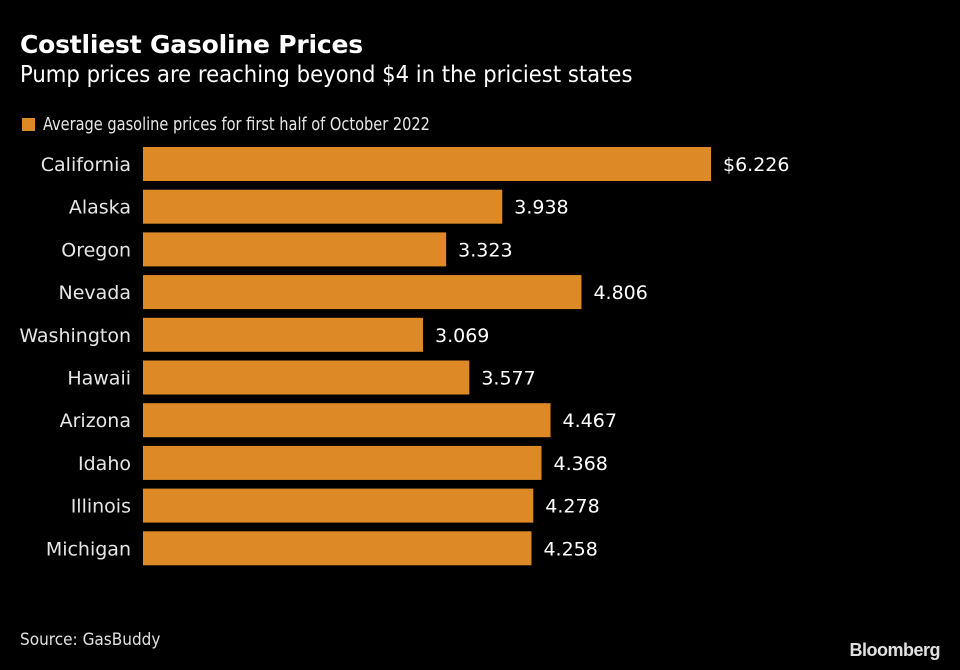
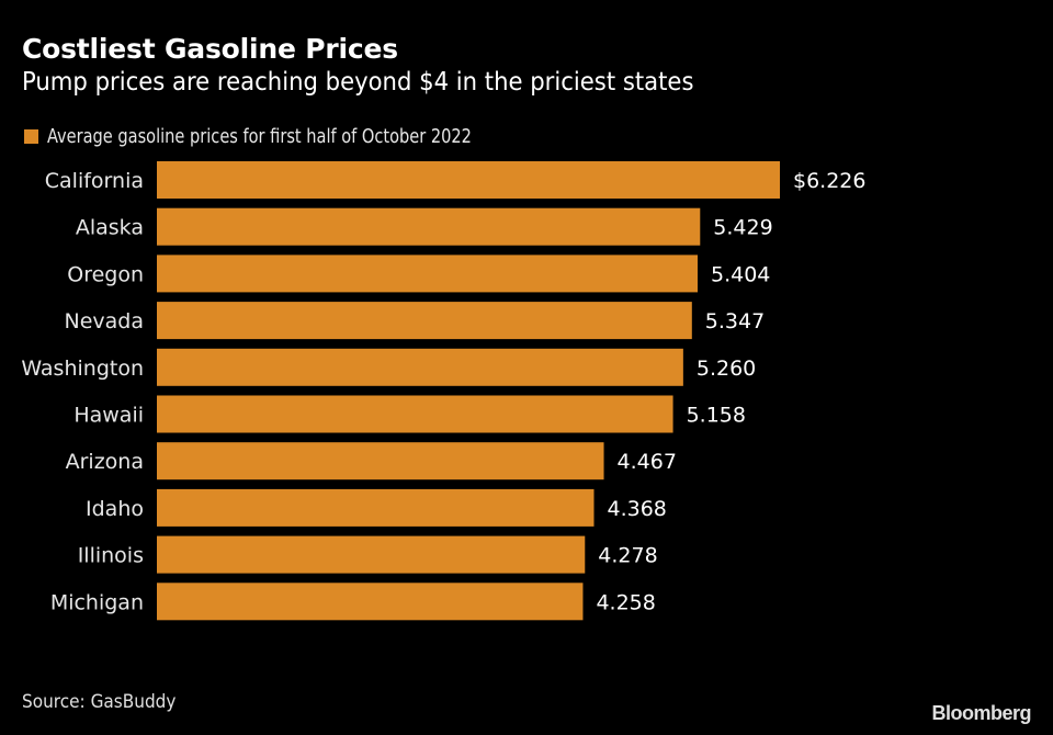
Alaska: 3.938 -> 5.429
Oregon: 3.323 -> 5.404
Nevada: 4.806 -> 5.347
Washington: 3.069 -> 5.260
Hawaii: 3.577 -> 5.158
